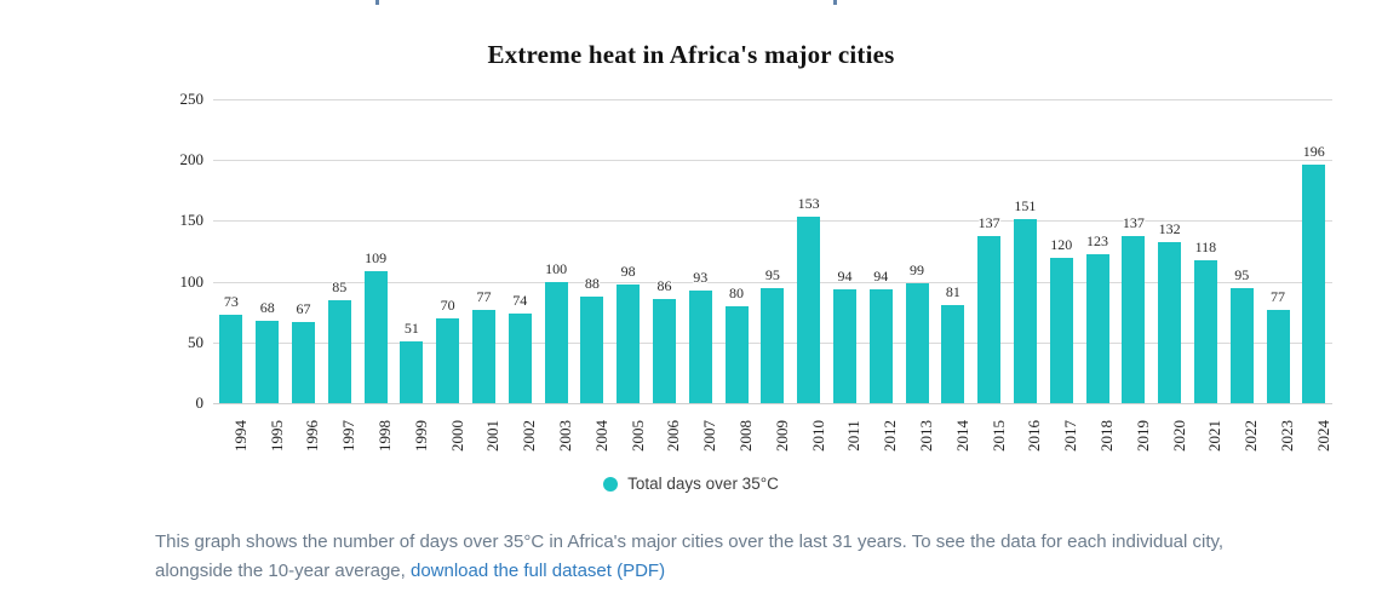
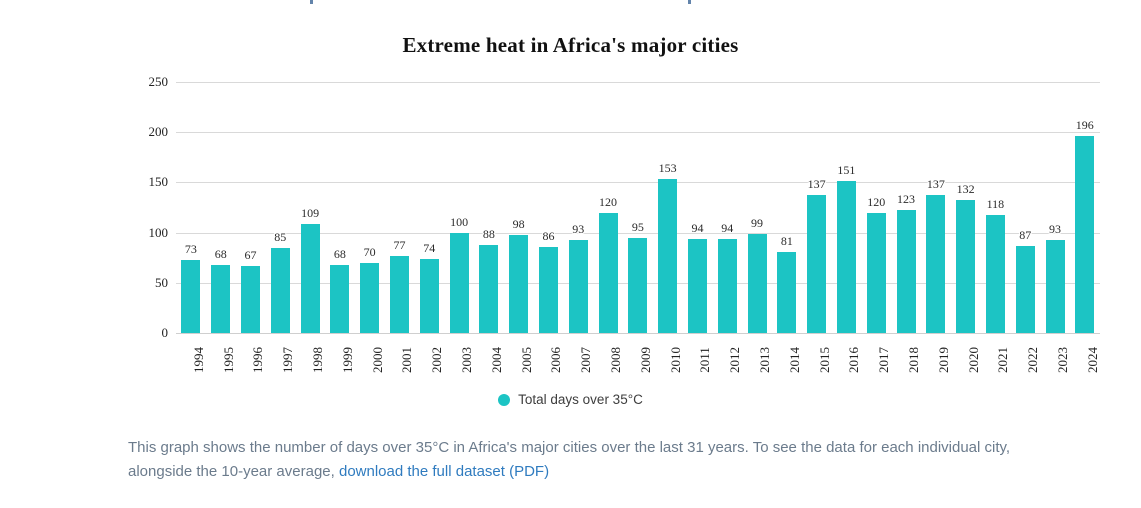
1999: 51 -> 68
2008: 80 -> 120
2022: 95 -> 87
2023: 77 -> 93
